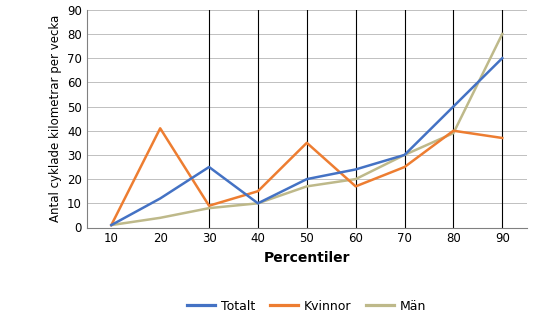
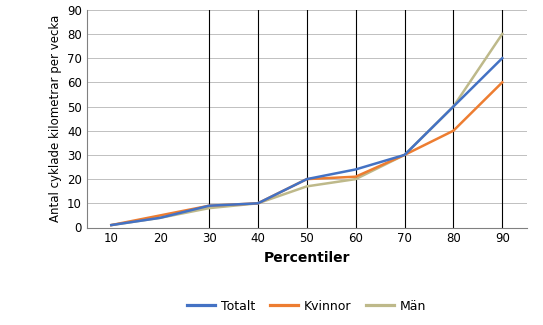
Totalt/20: 12 -> 4
Kvinnor/20: 41 -> 5
Totalt/30: 25 -> 9
Kvinnor/40: 15 -> 10
Kvinnor/50: 35 -> 20
Kvinnor/60: 17 -> 21
Kvinnor/70: 25 -> 30
Män/80: 39 -> 50
Kvinnor/90: 37 -> 60
